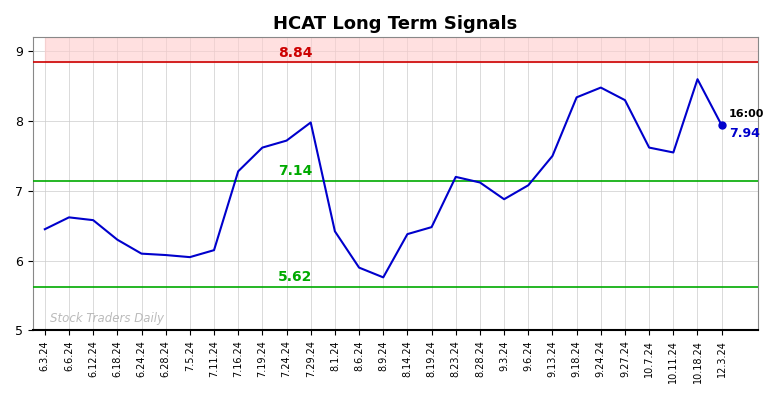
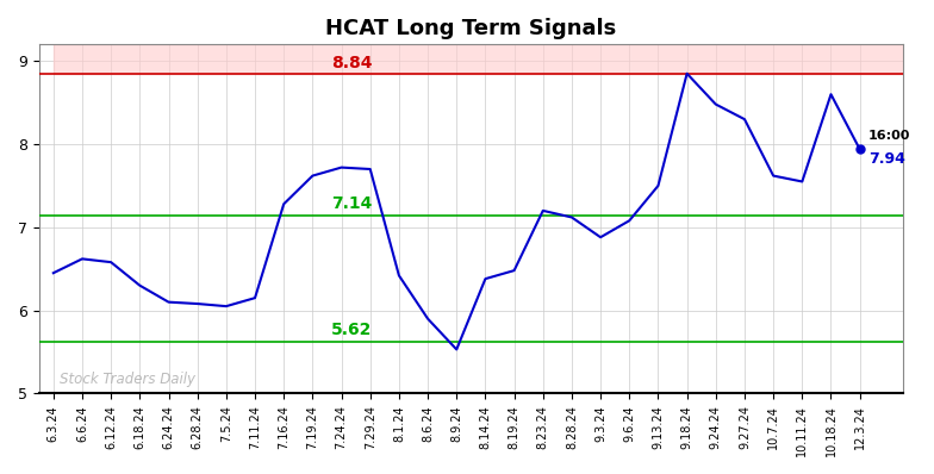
7.29.24: 7.98 -> 7.70
8.9.24: 5.76 -> 5.53
9.18.24: 8.34 -> 8.85
